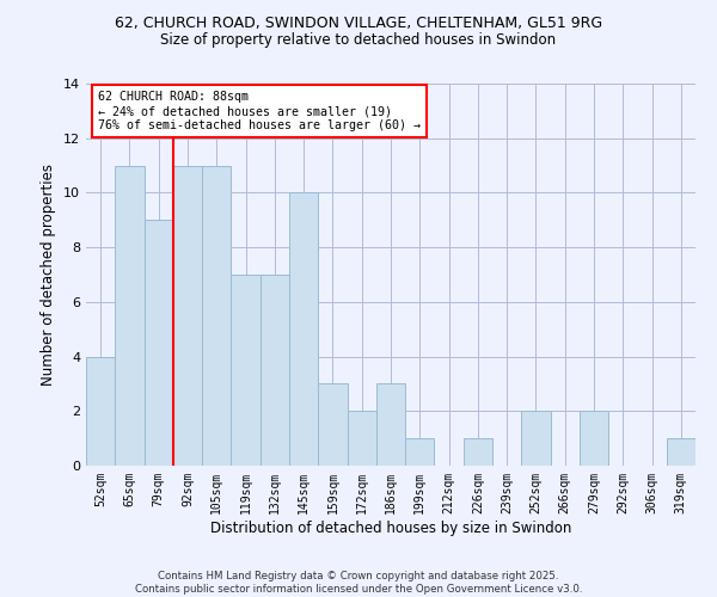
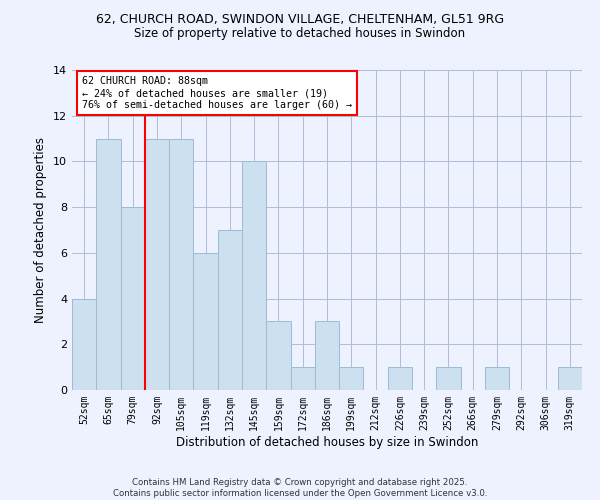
79sqm: 9 -> 8
119sqm: 7 -> 6
172sqm: 2 -> 1
252sqm: 2 -> 1
279sqm: 2 -> 1
